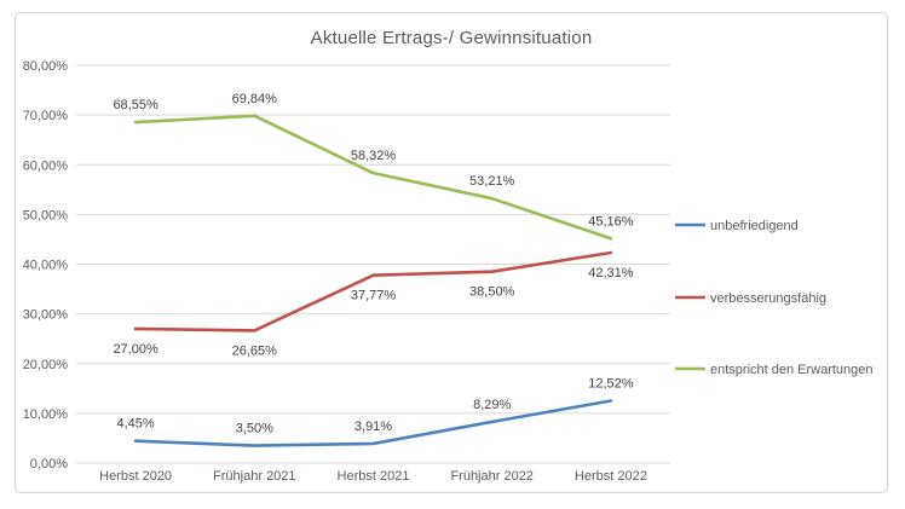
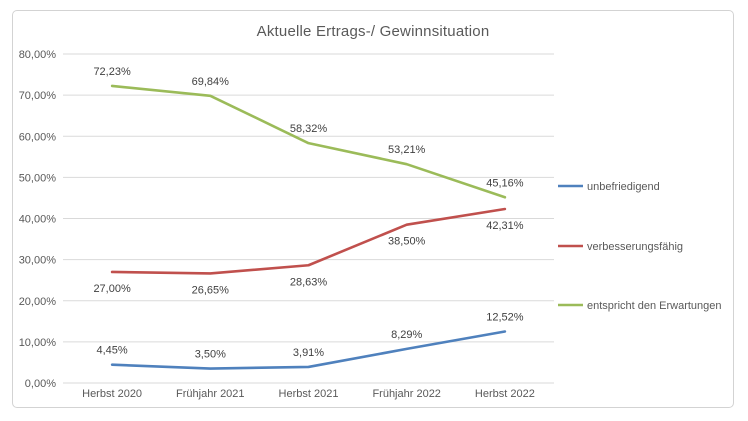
entspricht den Erwartungen/Herbst 2020: 68,55% -> 72,23%
verbesserungsfähig/Herbst 2021: 37,77% -> 28,63%
